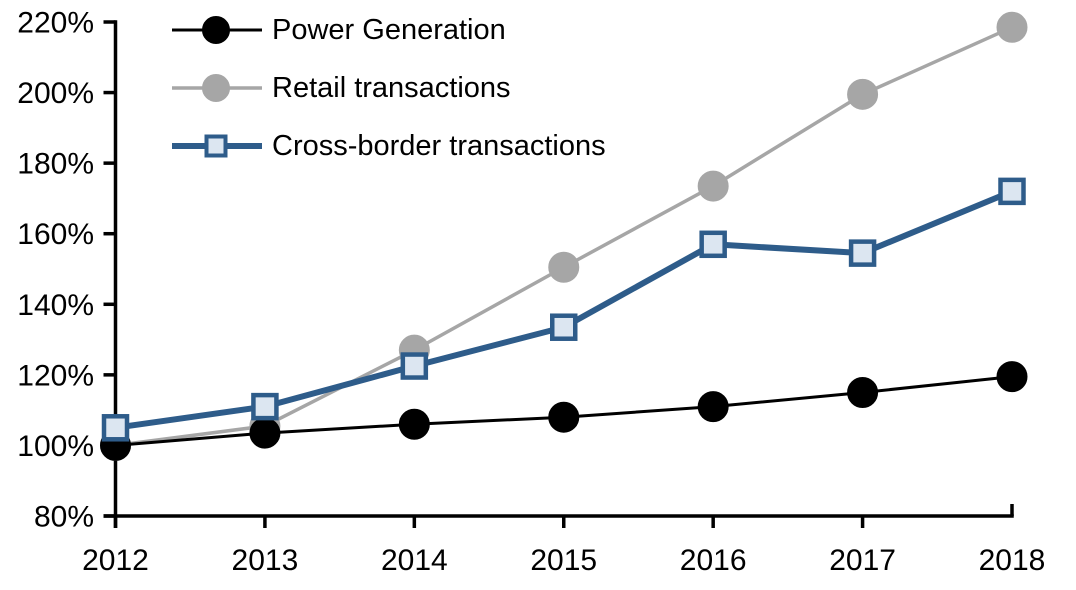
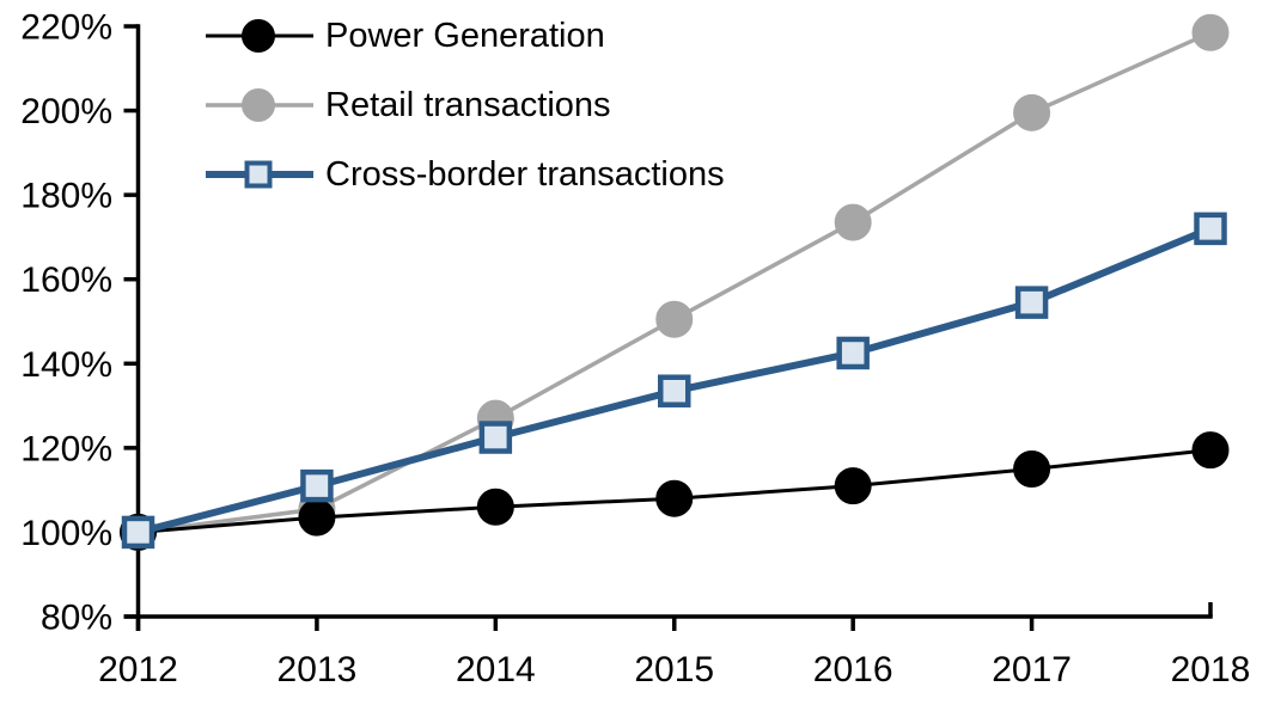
Cross-border transactions/2012: 105% -> 100%
Cross-border transactions/2016: 157% -> 142%
